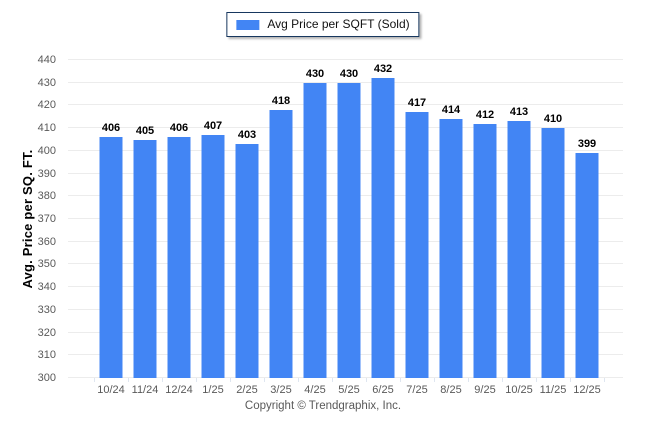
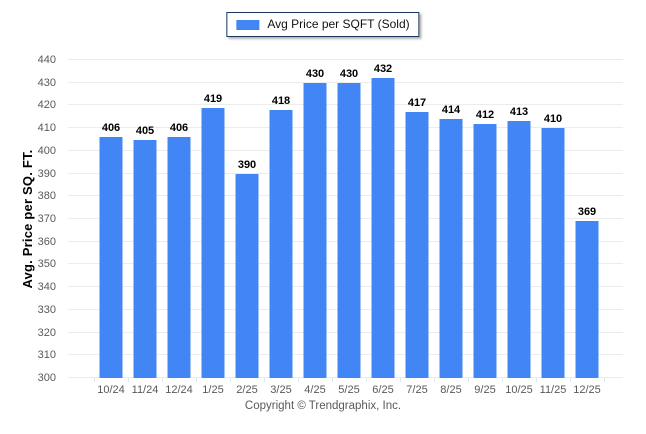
1/25: 407 -> 419
2/25: 403 -> 390
12/25: 399 -> 369
